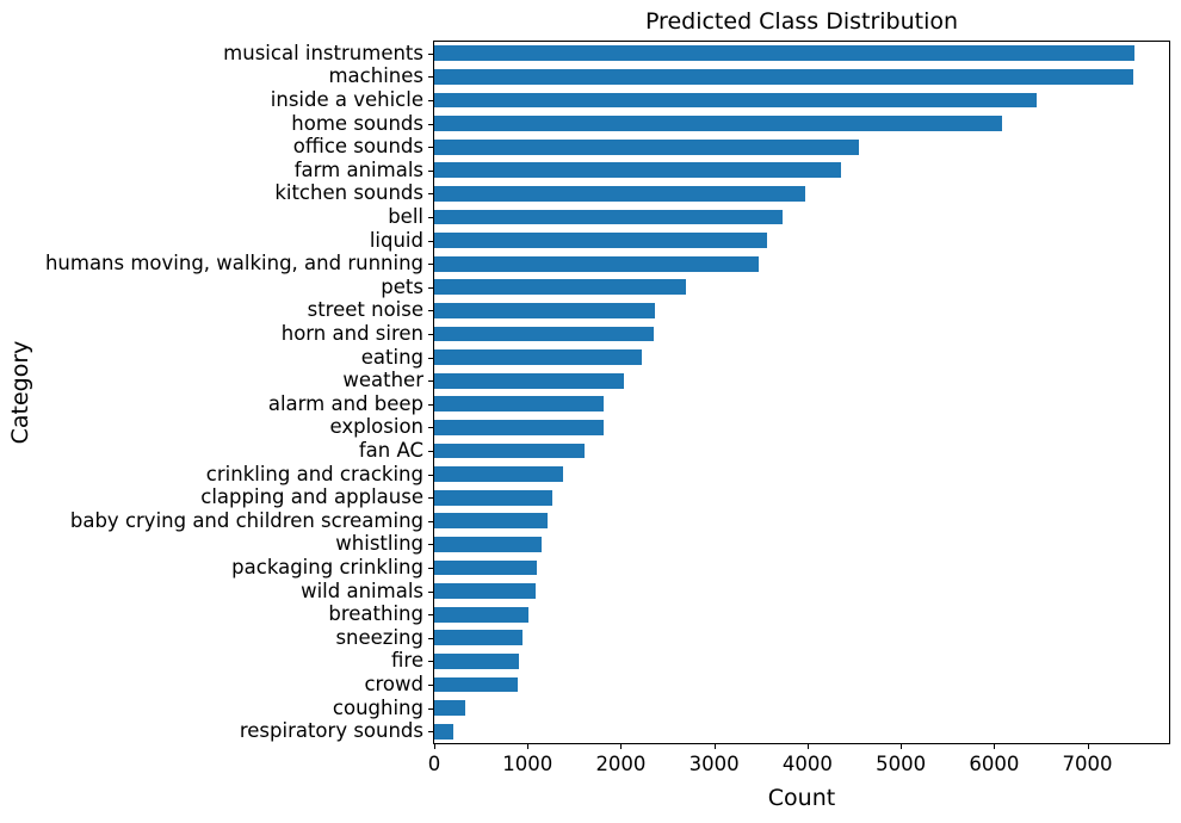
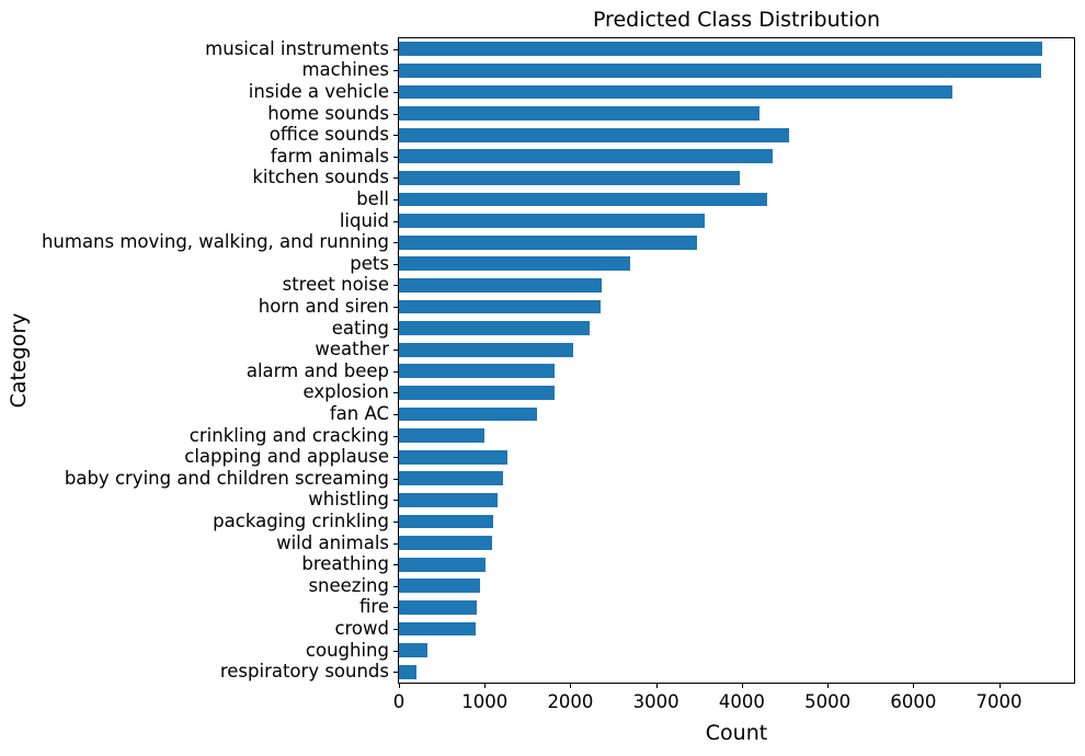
home sounds: 6100 -> 4200
bell: 3700 -> 4300
crinkling and cracking: 1400 -> 1000
